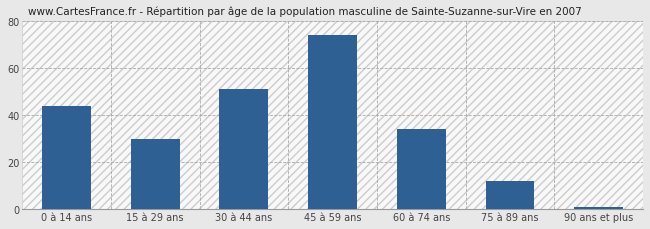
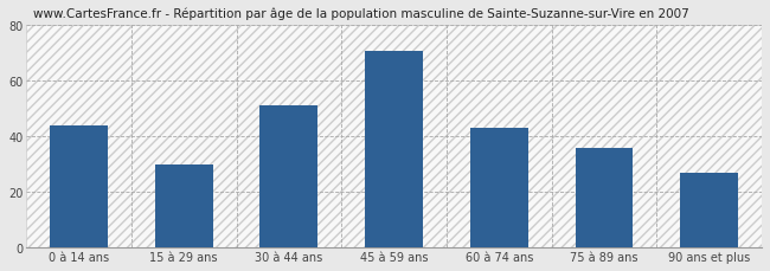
45 à 59 ans: 74 -> 71
60 à 74 ans: 34 -> 43
75 à 89 ans: 12 -> 36
90 ans et plus: 1 -> 27
